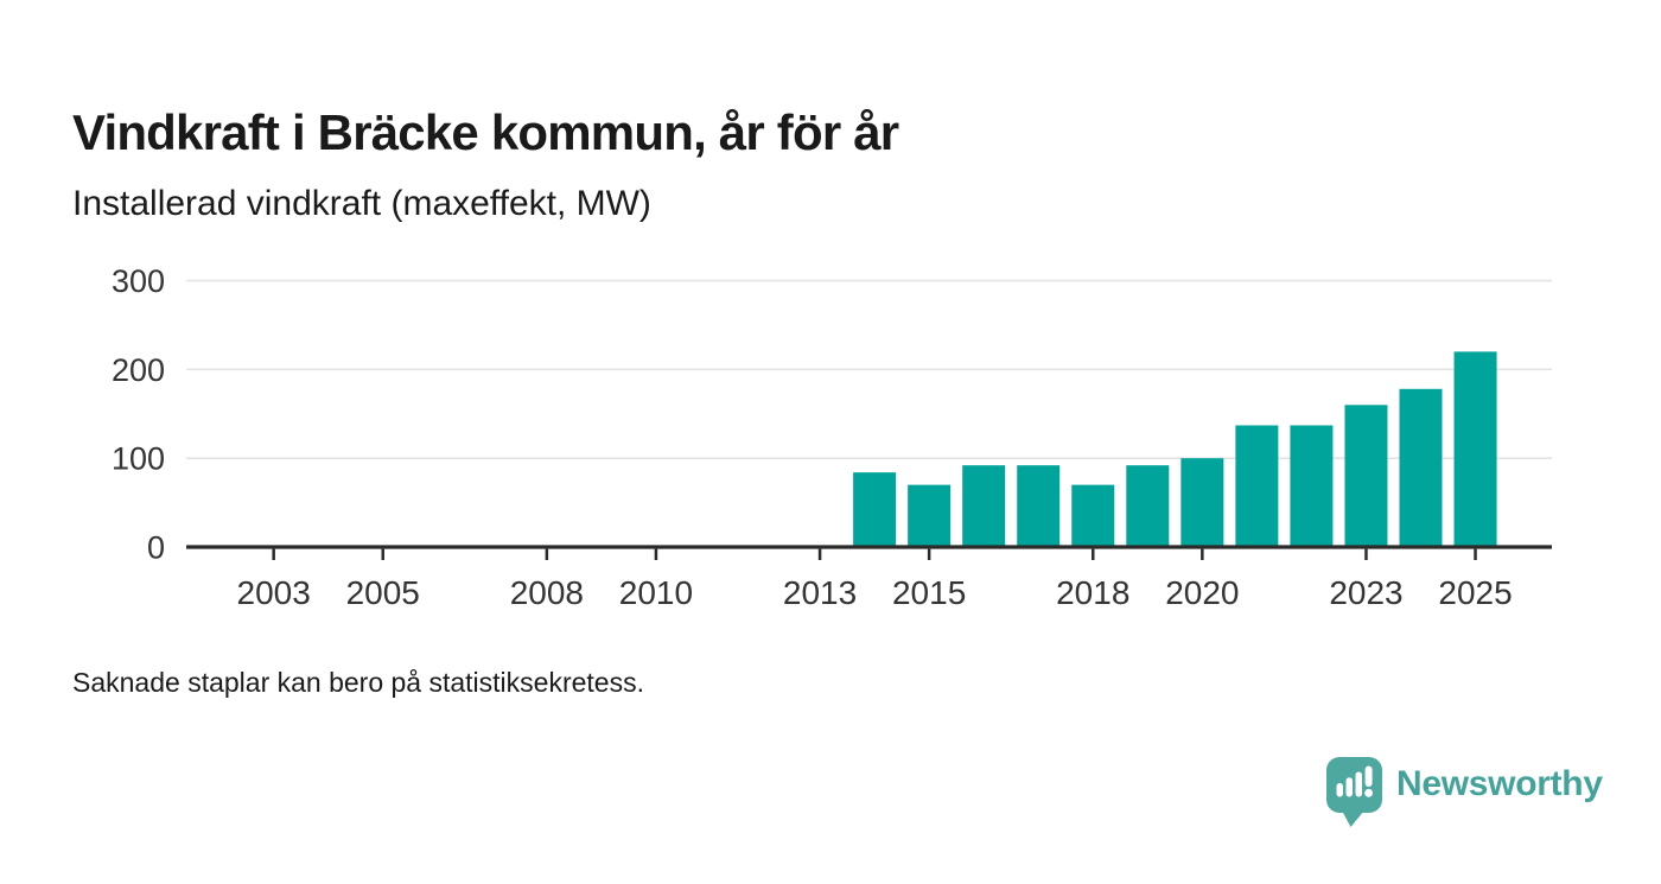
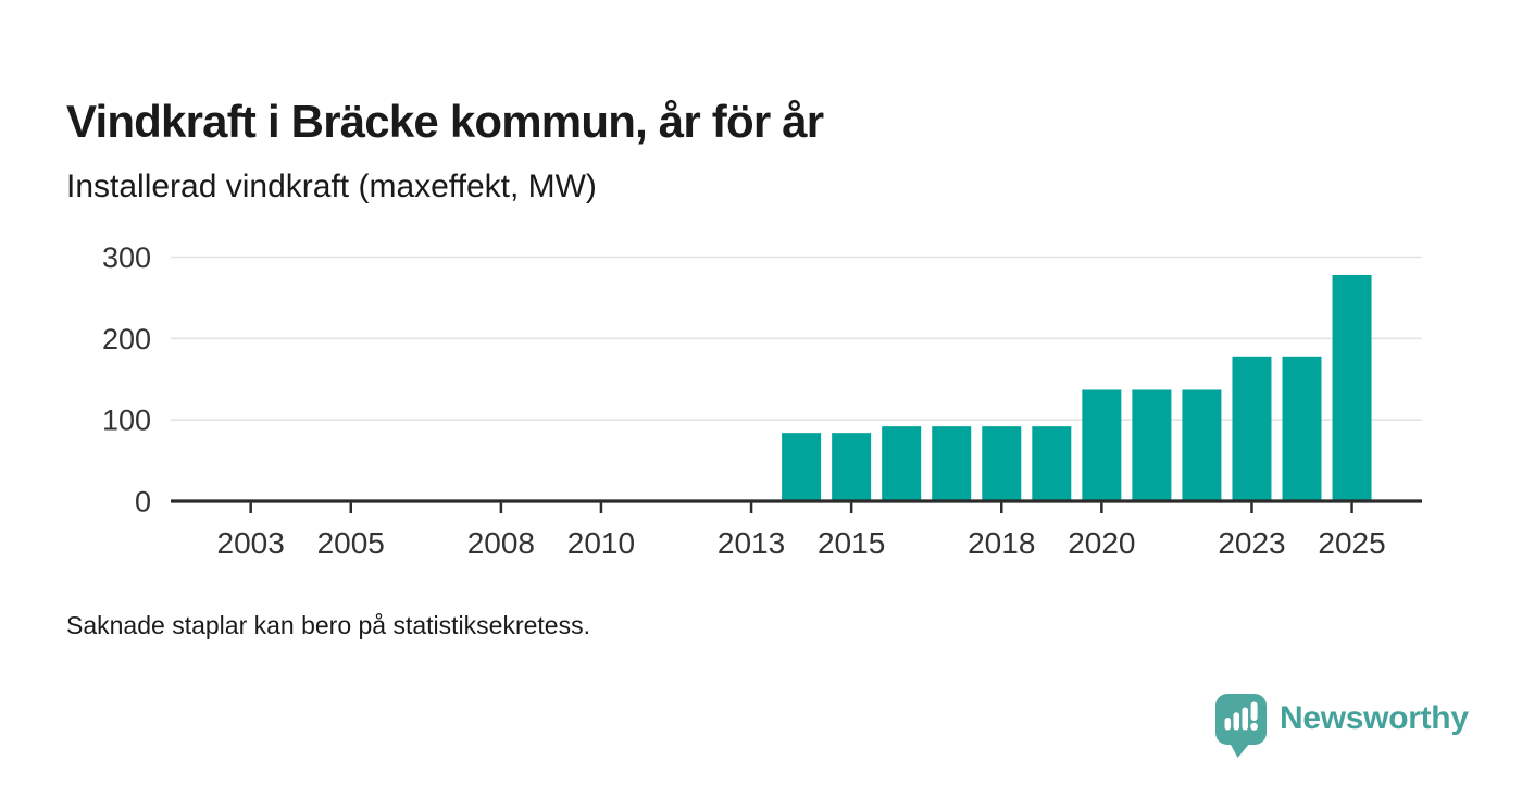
2015: 70 -> 80
2018: 70 -> 90
2020: 100 -> 140
2023: 160 -> 180
2025: 220 -> 280
